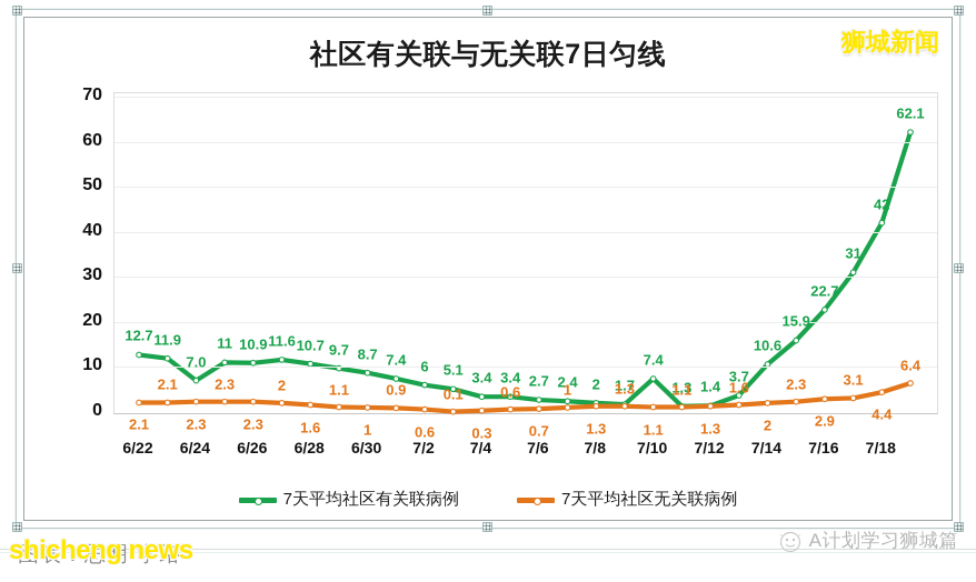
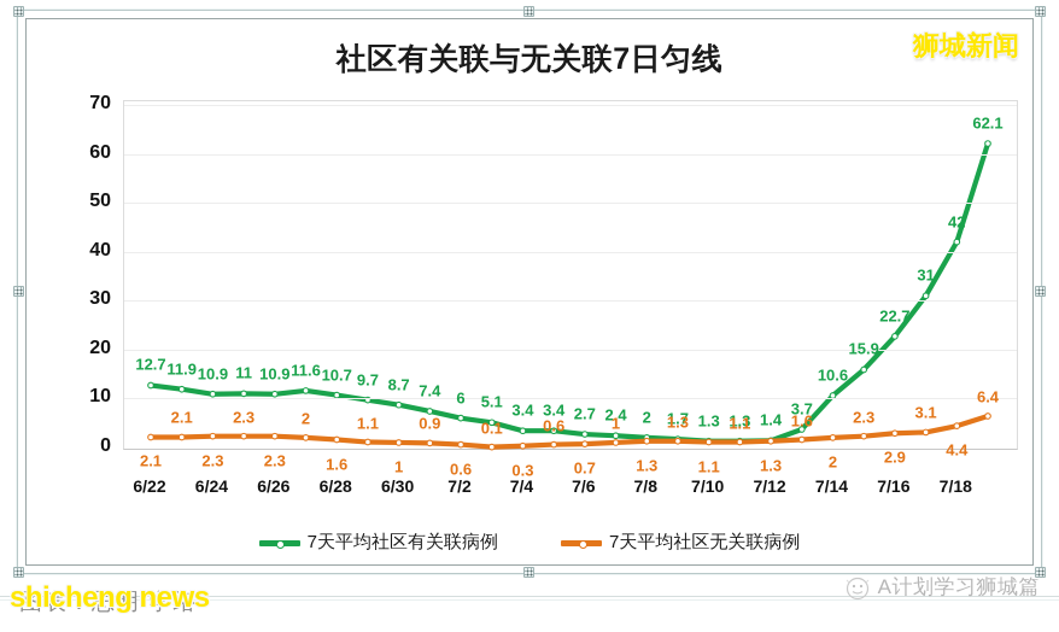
7天平均社区有关联病例/6/24: 7.0 -> 10.9
7天平均社区有关联病例/7/10: 7.4 -> 1.3
